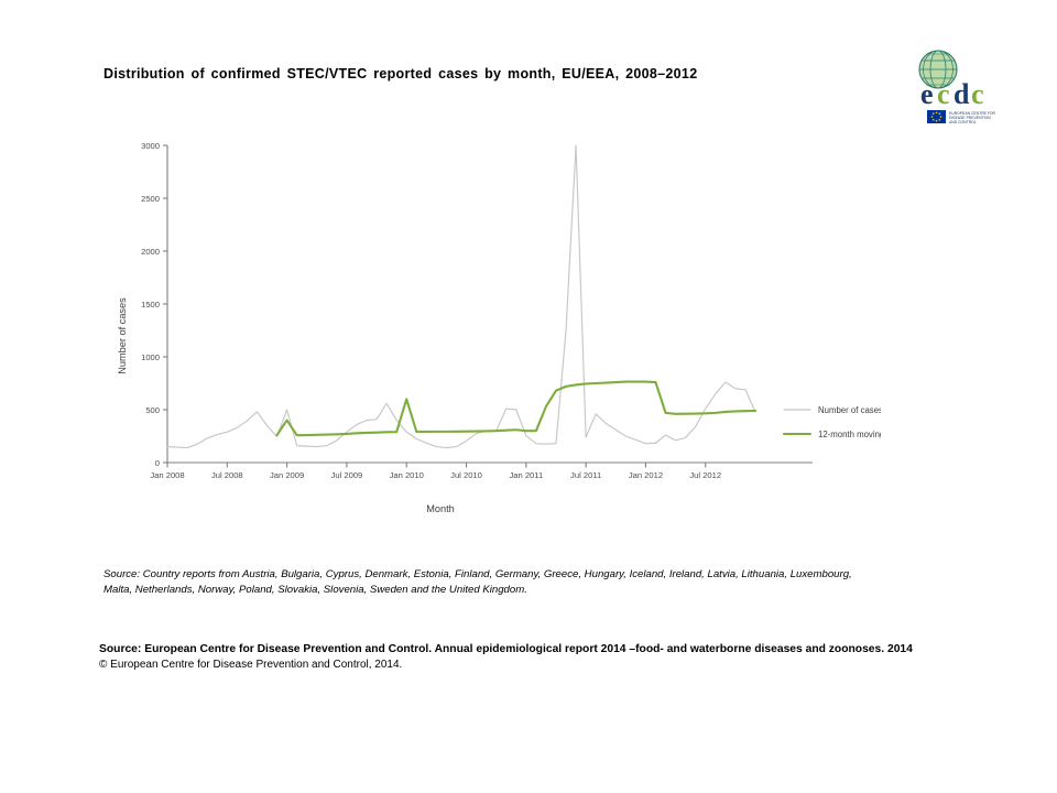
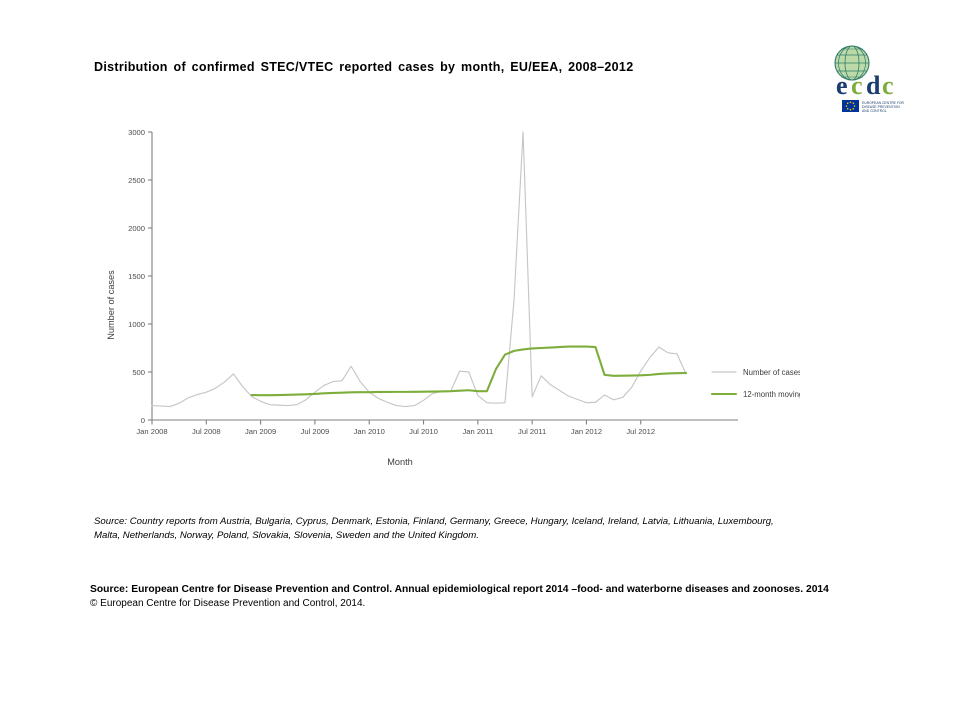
Number of cases/Jan 2009: 500 -> 200
12-month moving average/Jan 2009: 400 -> 300
12-month moving average/Jan 2010: 600 -> 300
